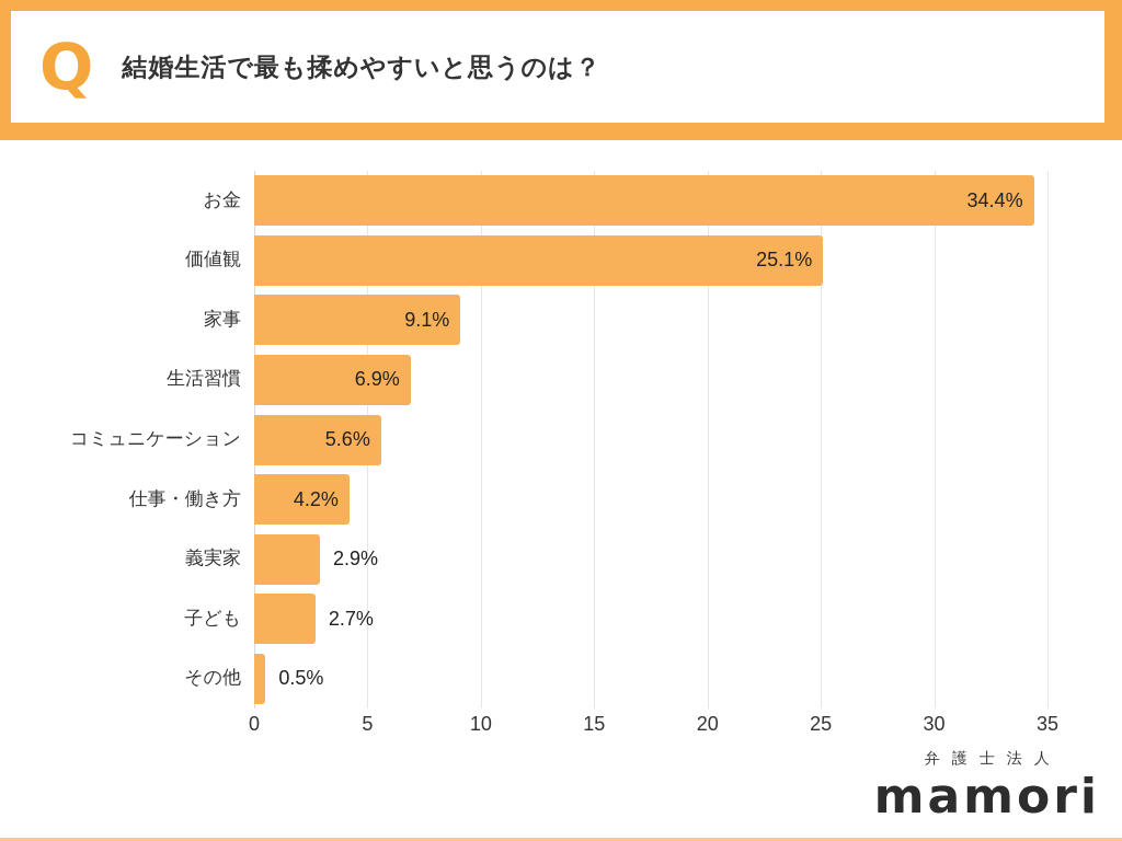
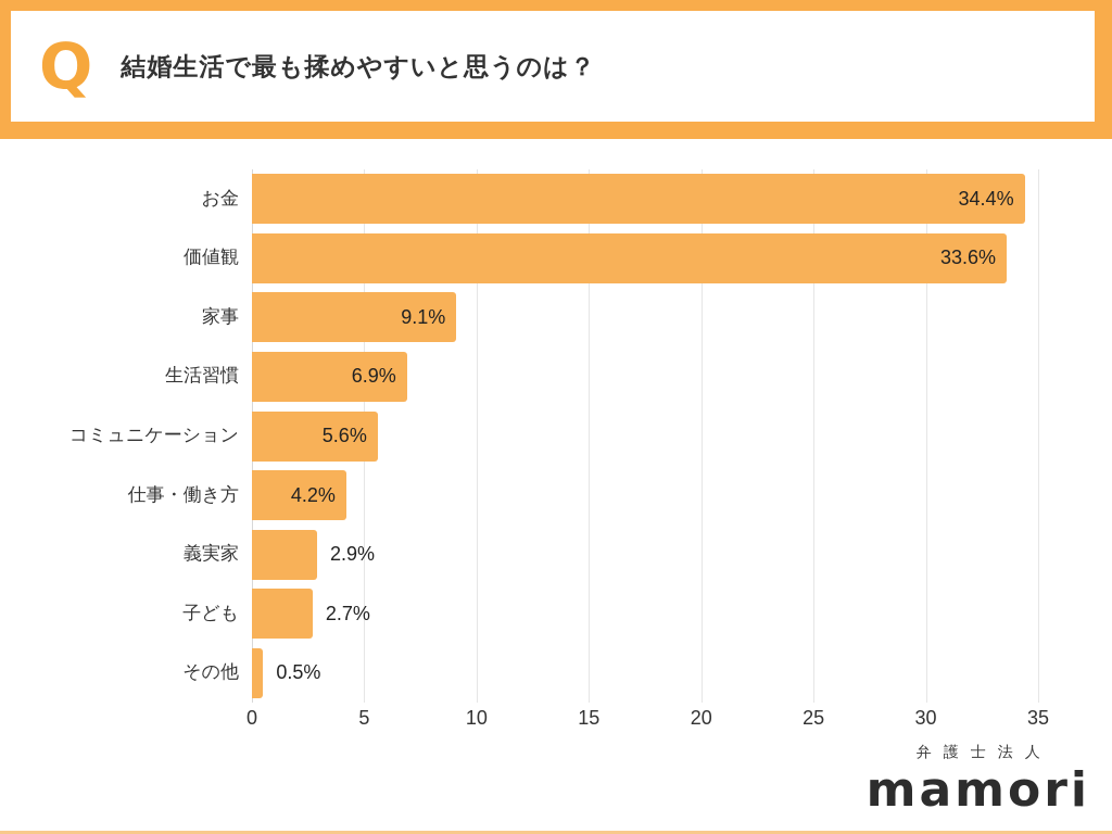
価値観: 25.1% -> 33.6%
